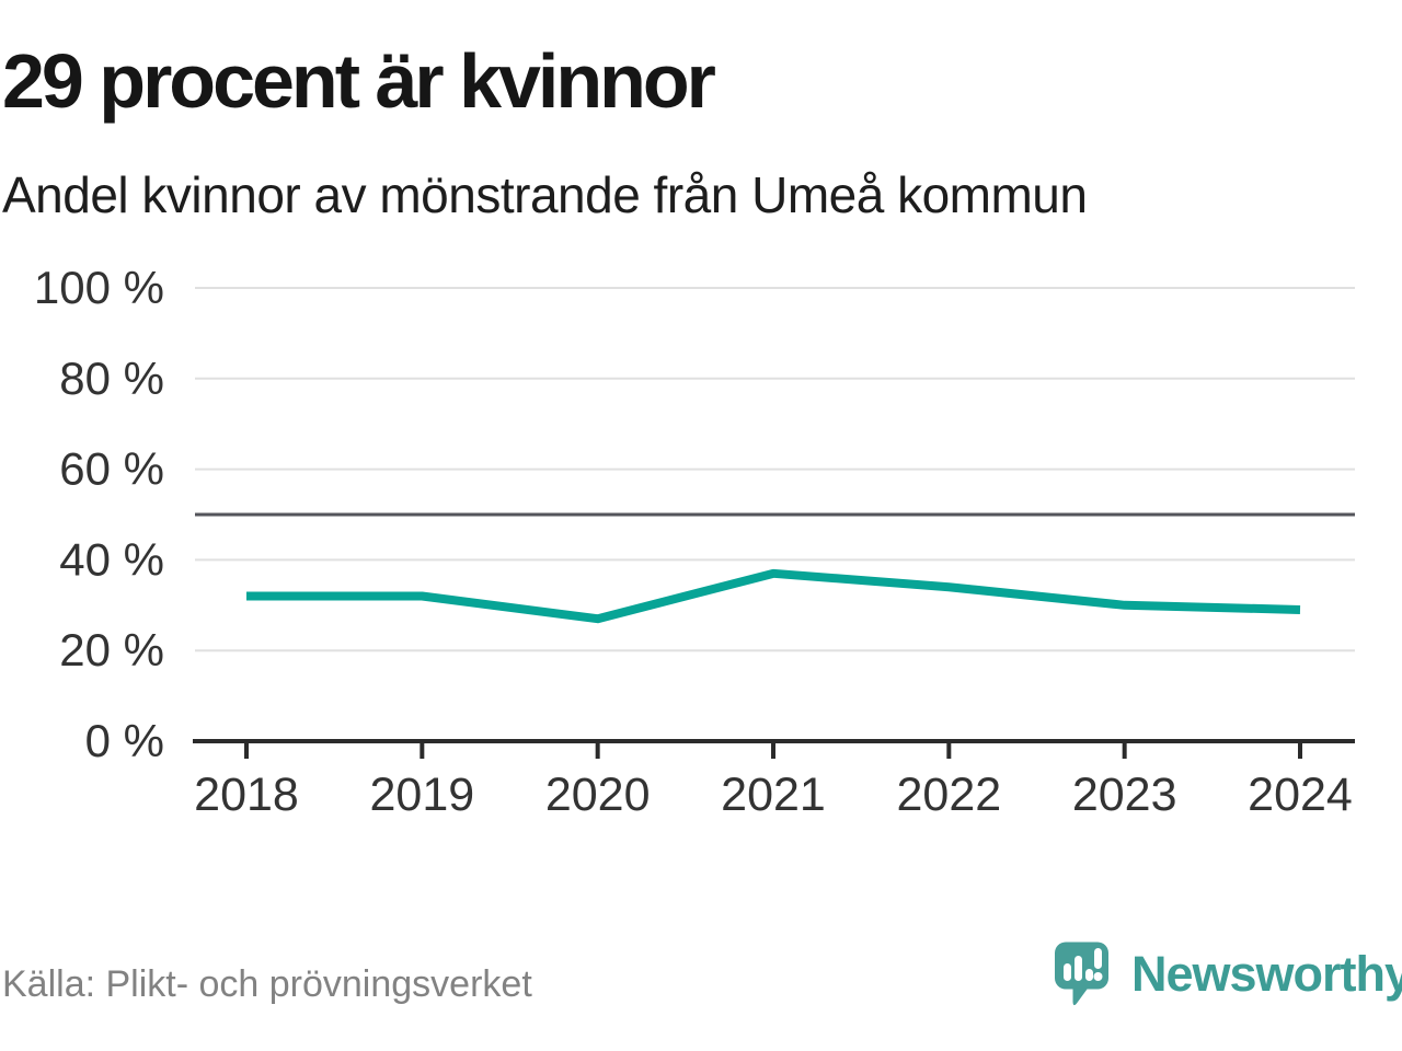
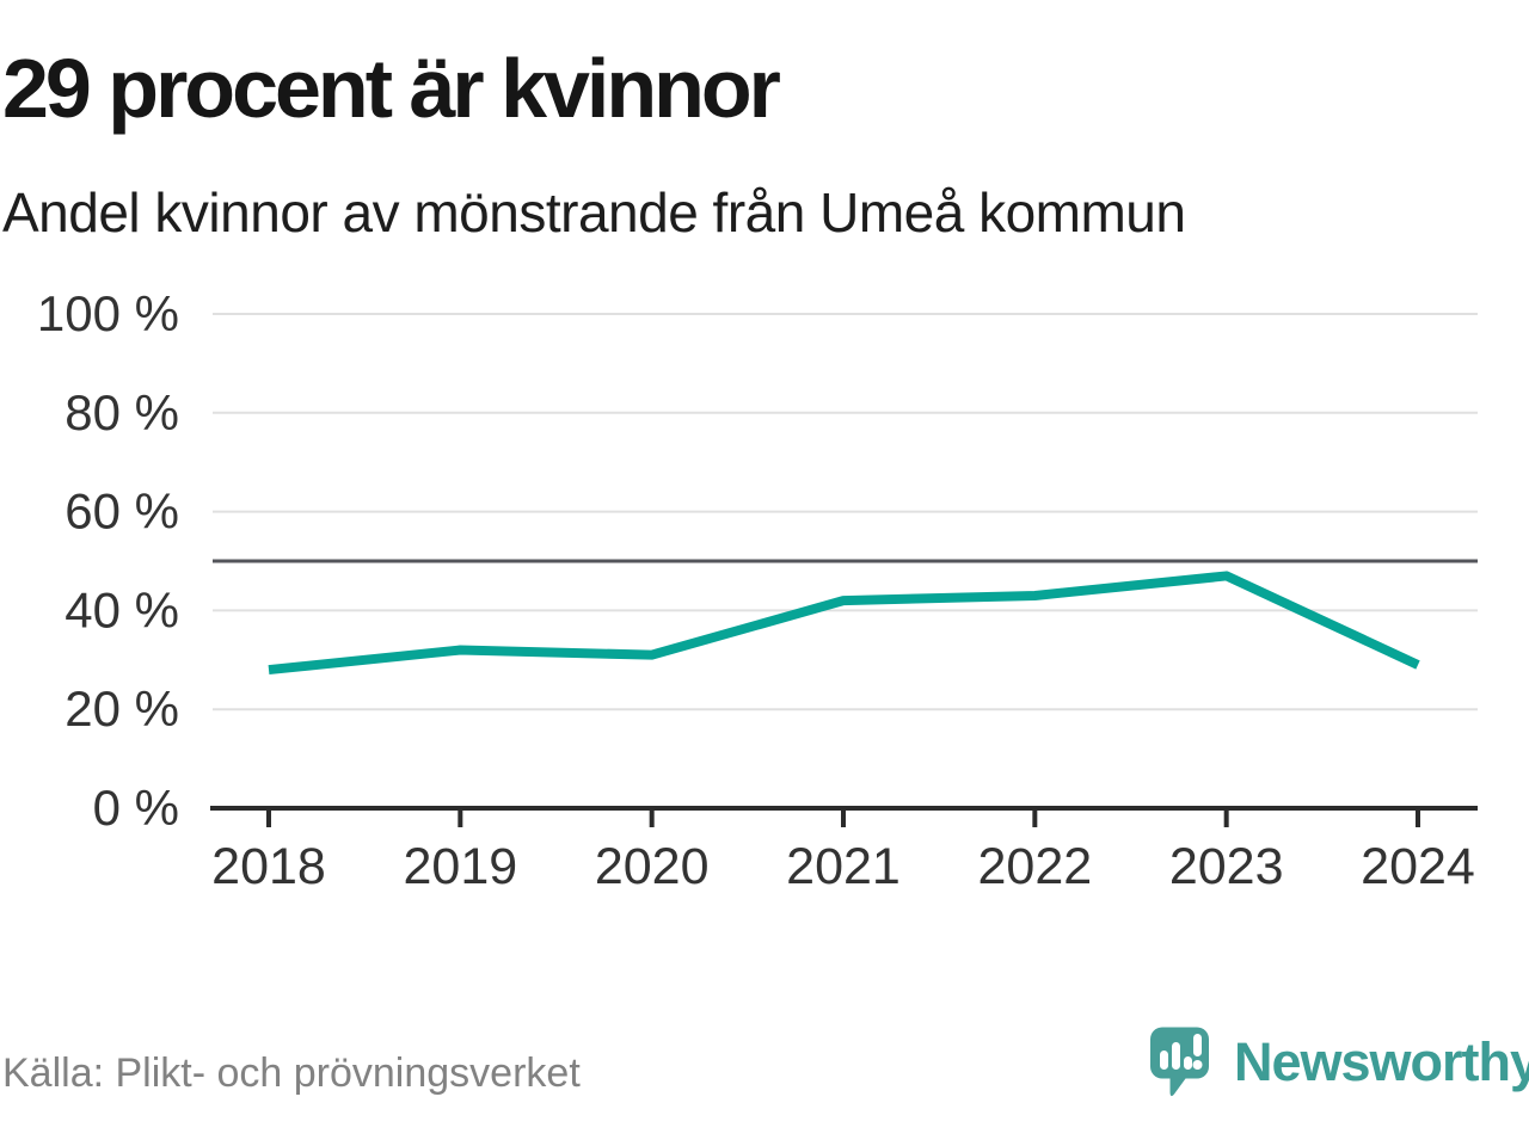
2018: 32% -> 28%
2020: 27% -> 31%
2021: 37% -> 42%
2022: 34% -> 43%
2023: 30% -> 47%
